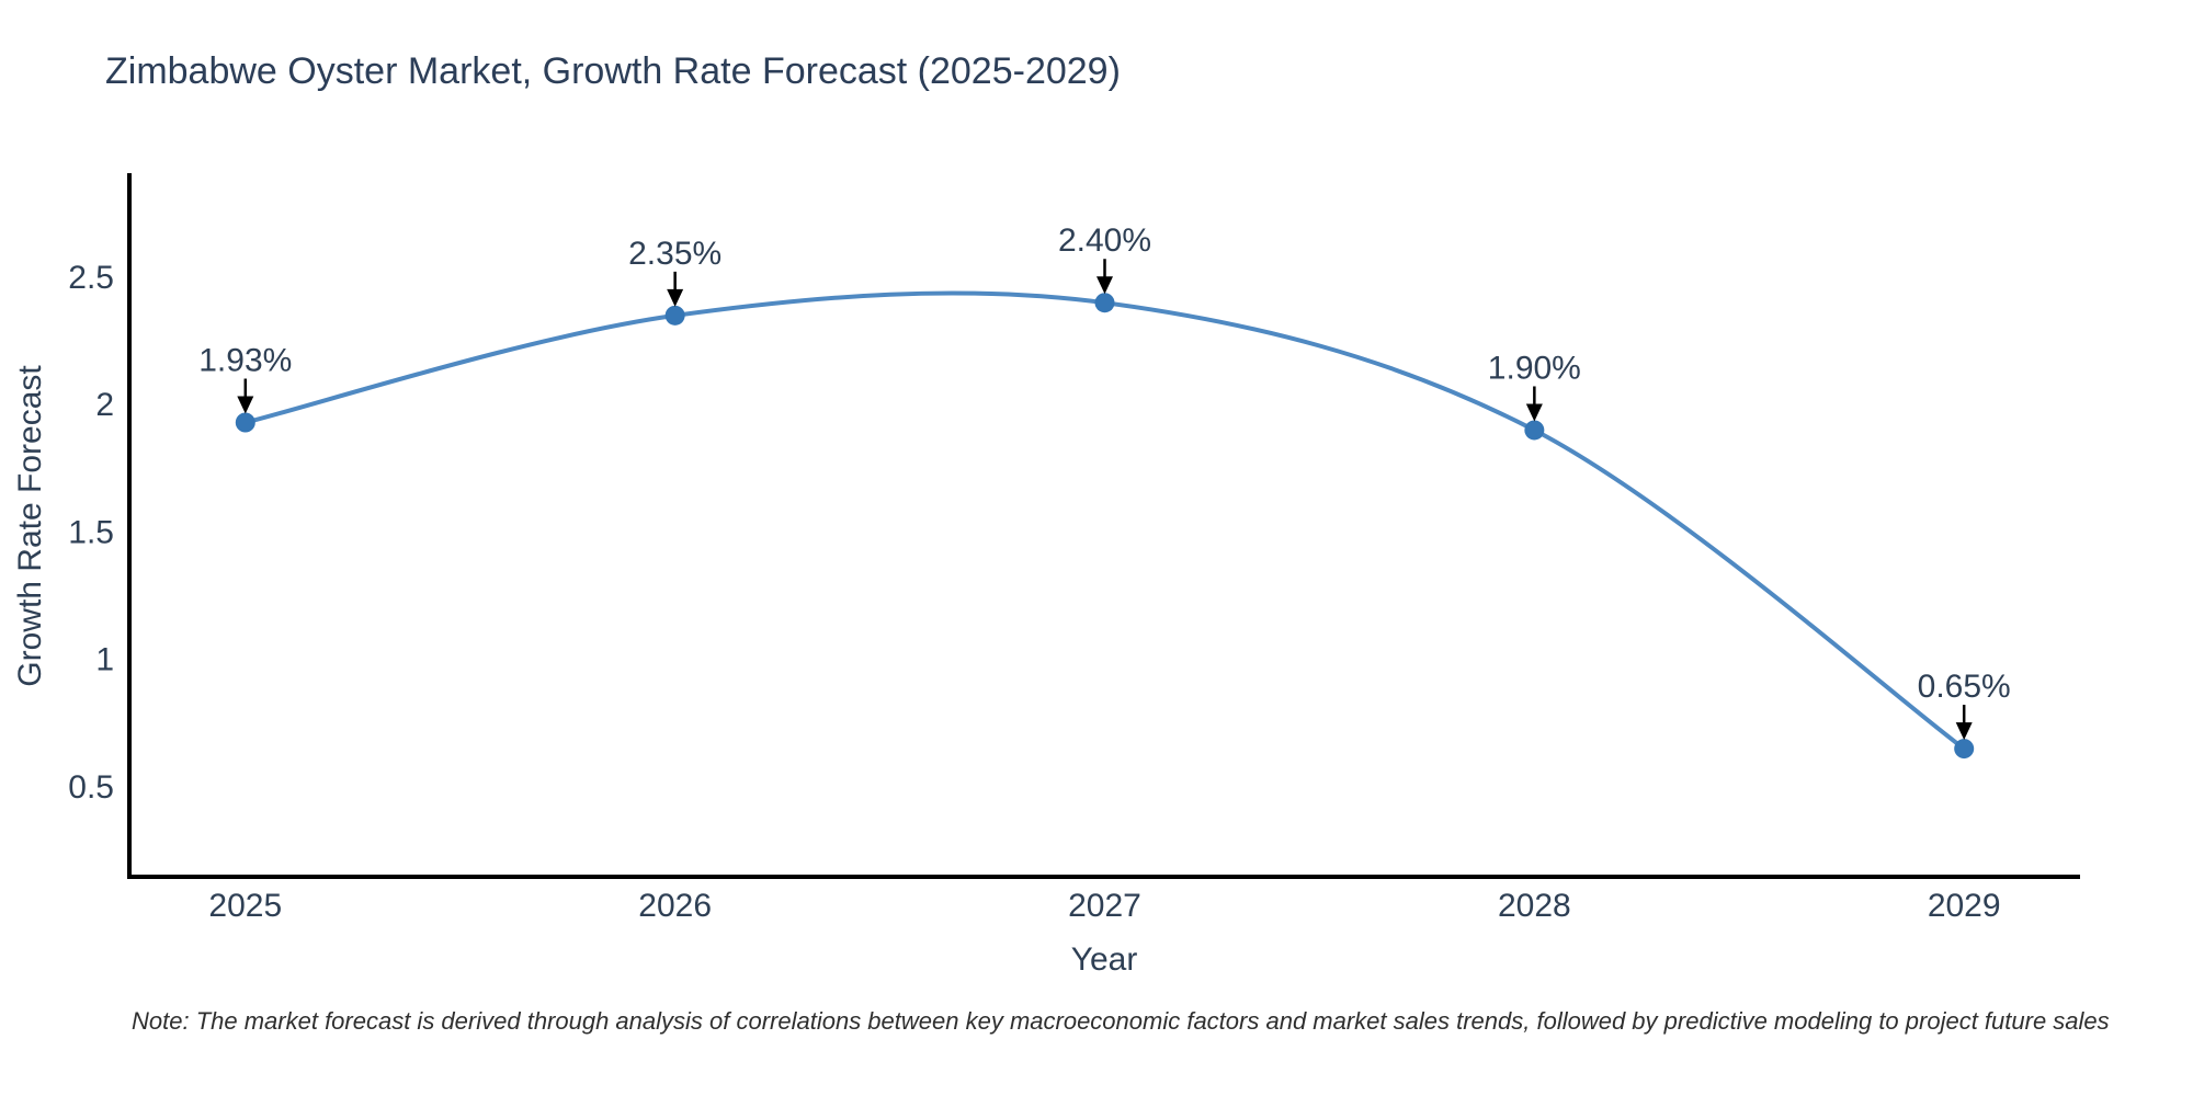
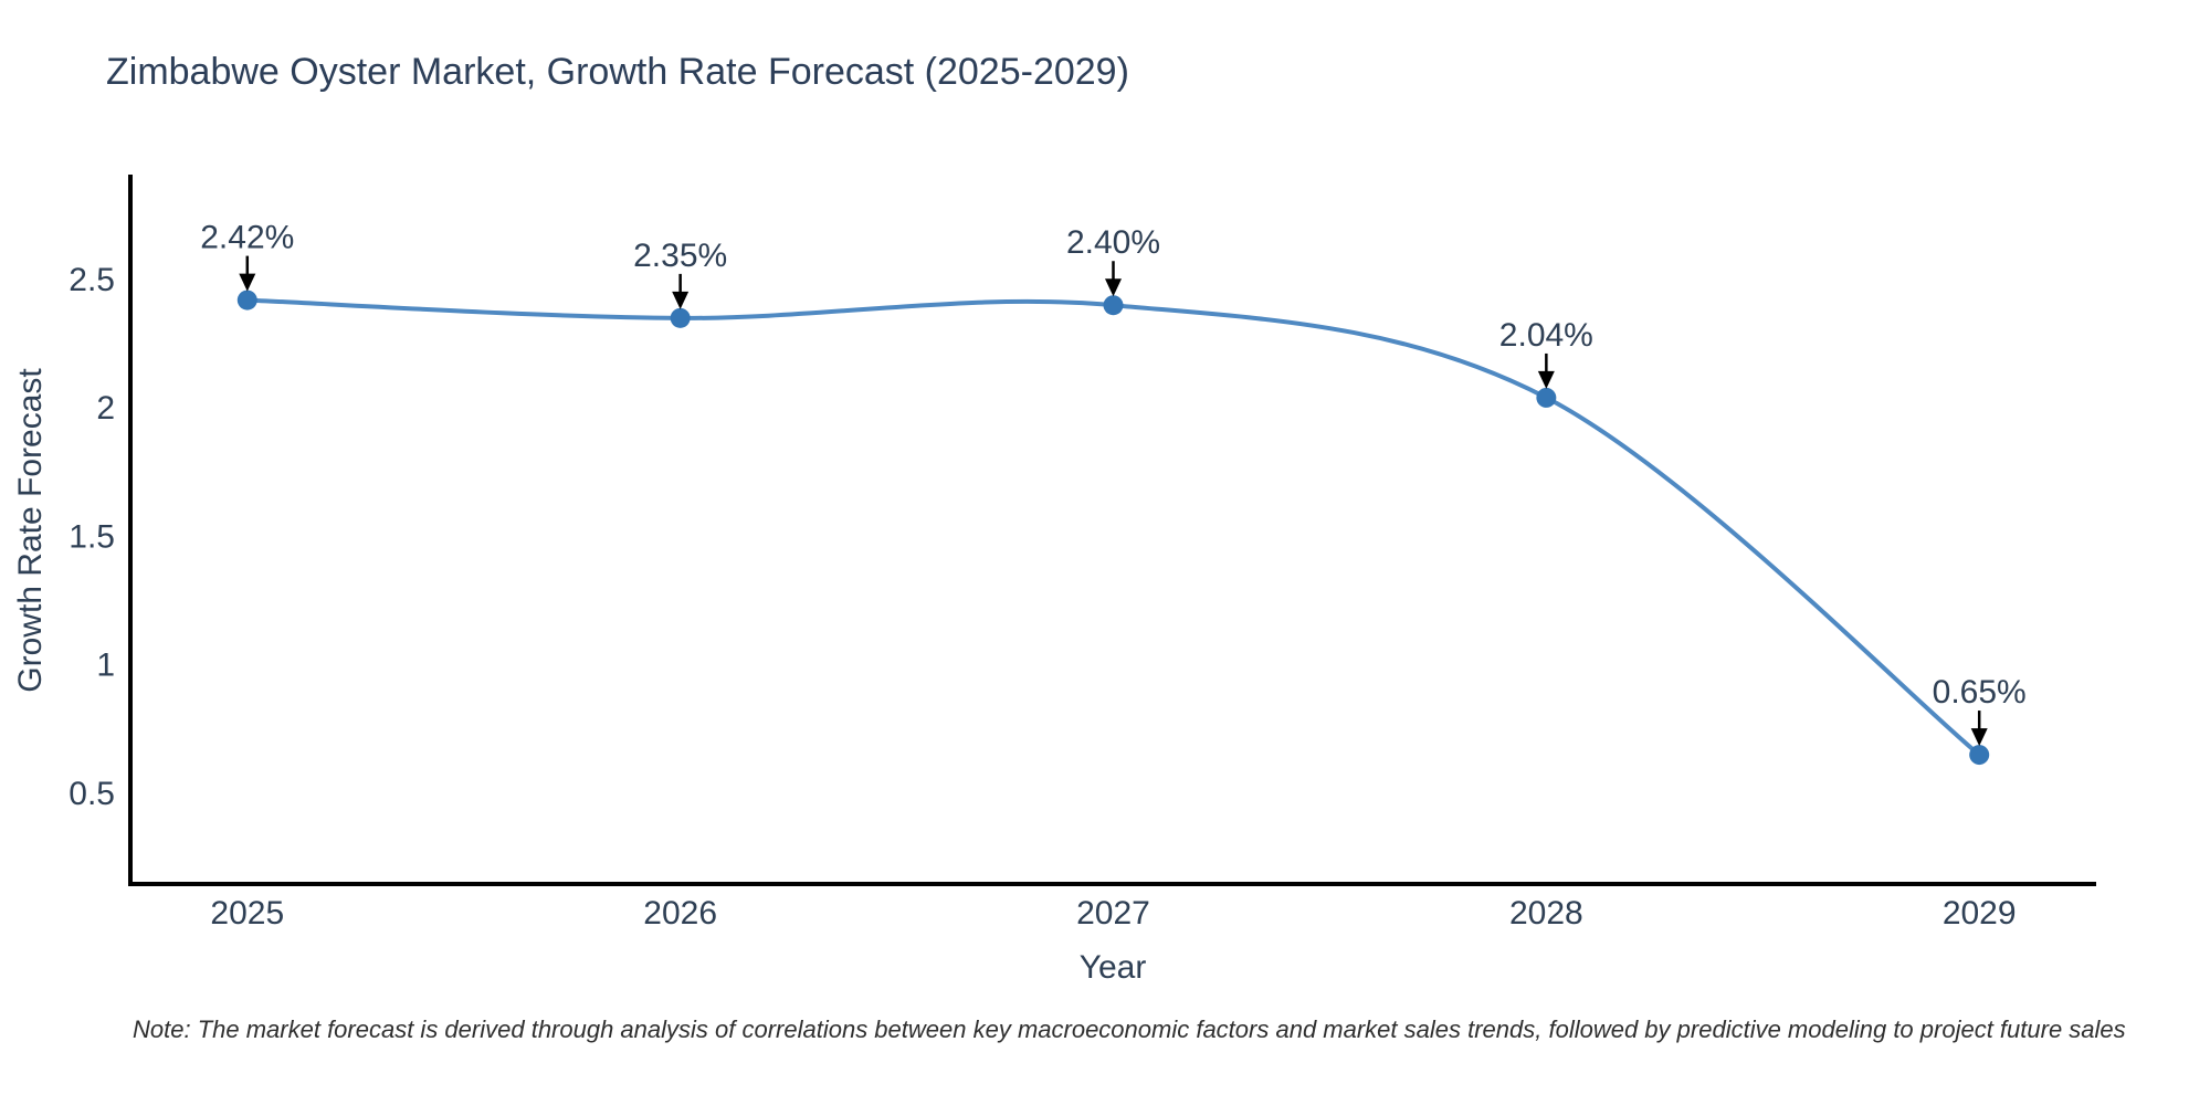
2025: 1.93% -> 2.42%
2028: 1.90% -> 2.04%
